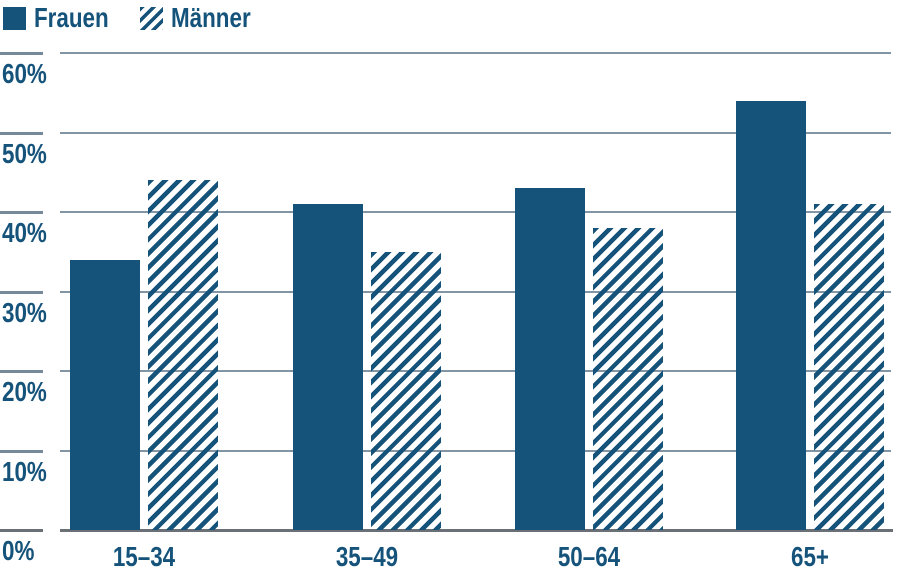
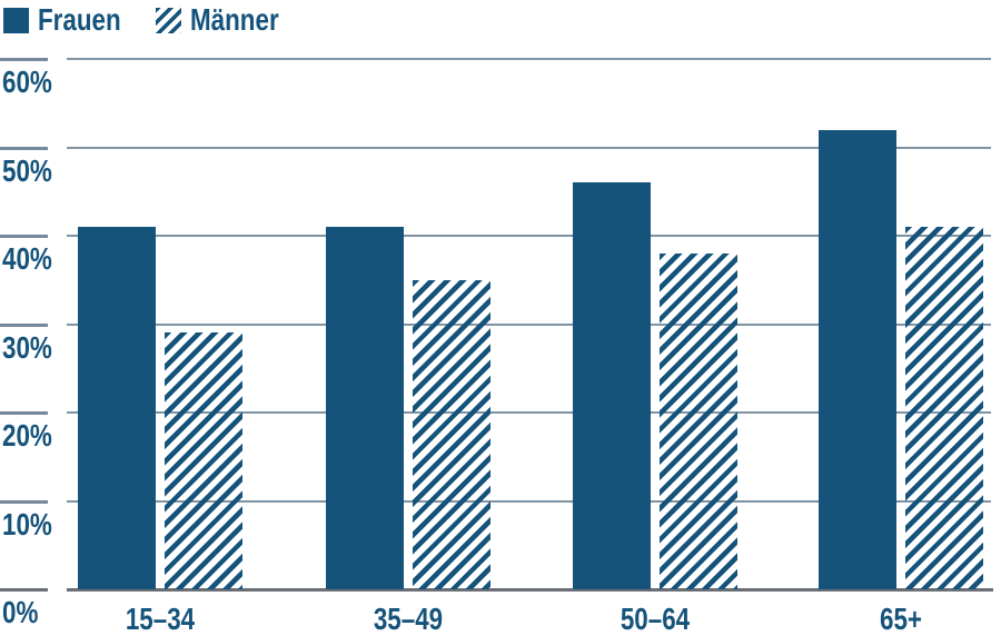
Frauen/15–34: 34% -> 41%
Männer/15–34: 44% -> 29%
Frauen/50–64: 43% -> 46%
Frauen/65+: 54% -> 52%
